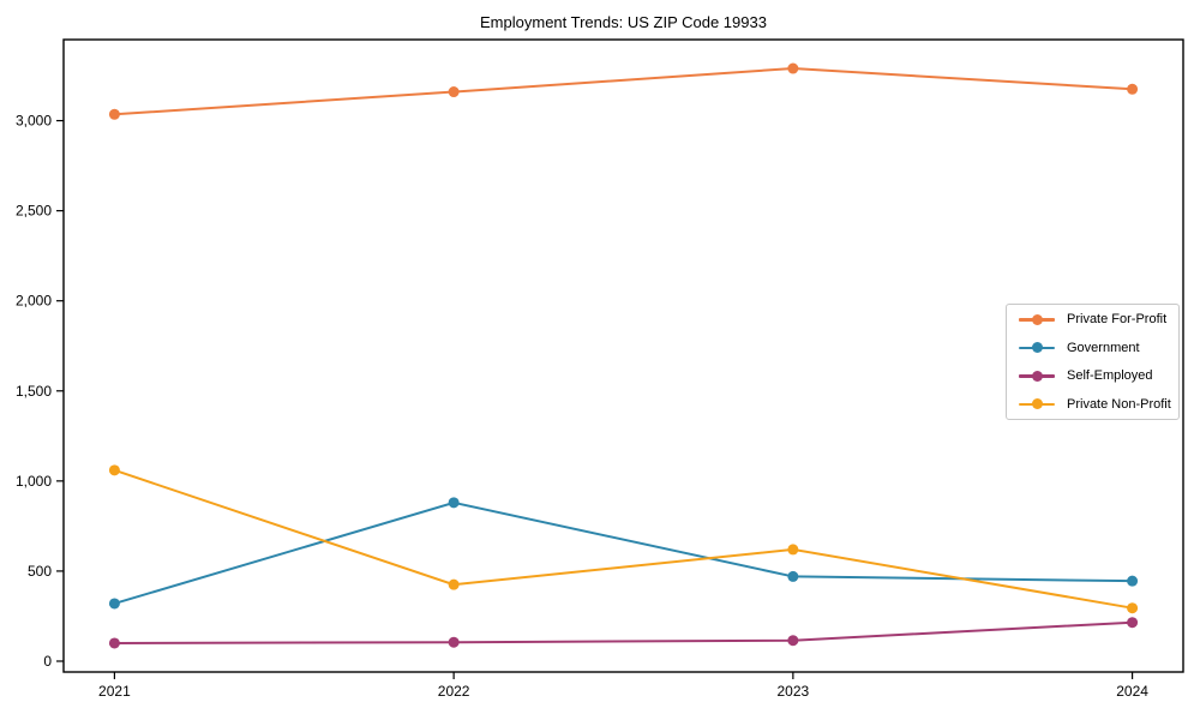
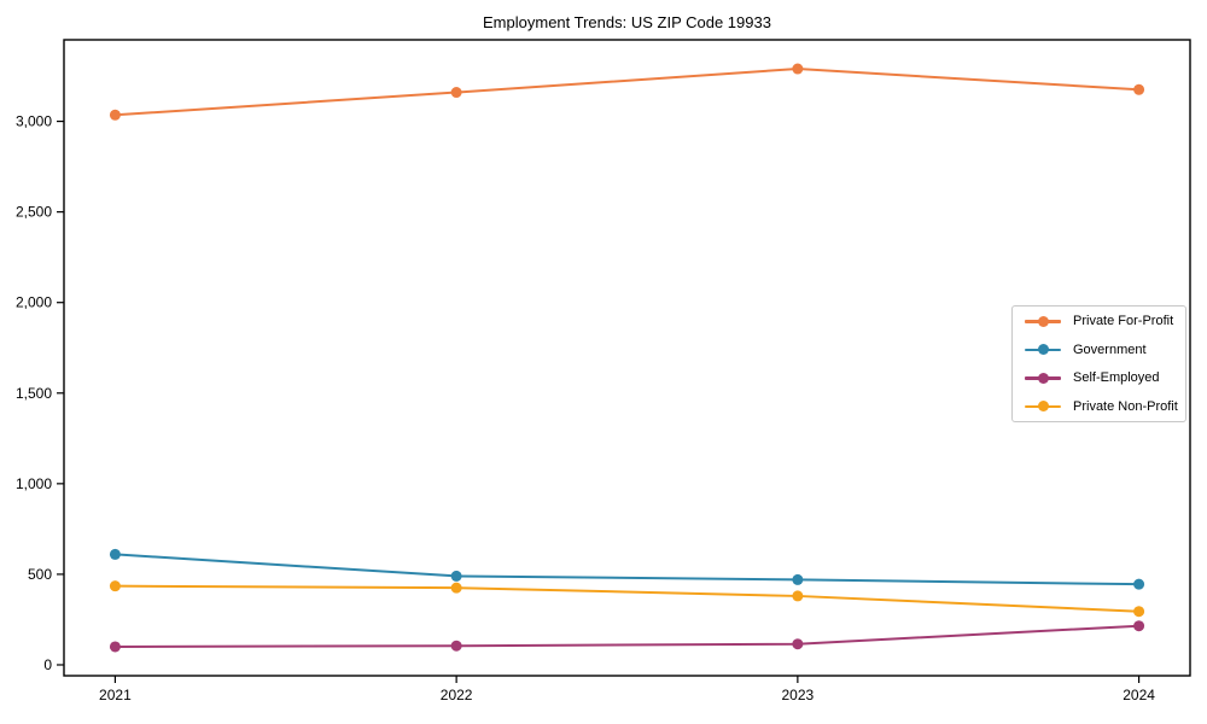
Government/2021: 320 -> 610
Private Non-Profit/2021: 1060 -> 440
Government/2022: 880 -> 490
Private Non-Profit/2023: 620 -> 380
